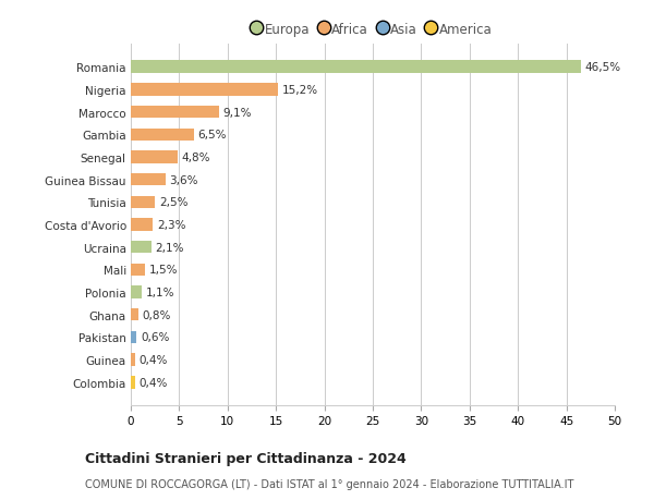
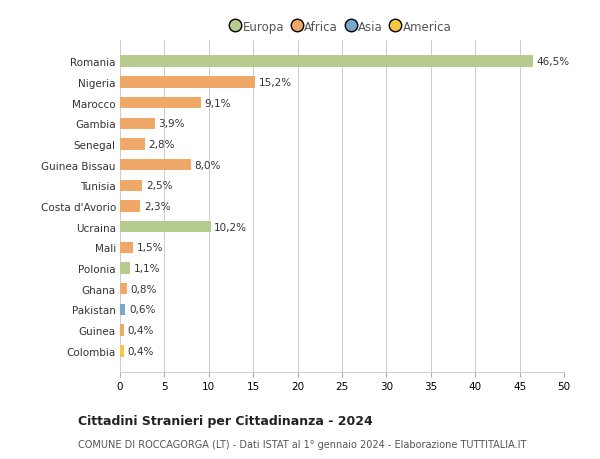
Gambia: 6,5% -> 3,9%
Senegal: 4,8% -> 2,8%
Guinea Bissau: 3,6% -> 8,0%
Ucraina: 2,1% -> 10,2%
